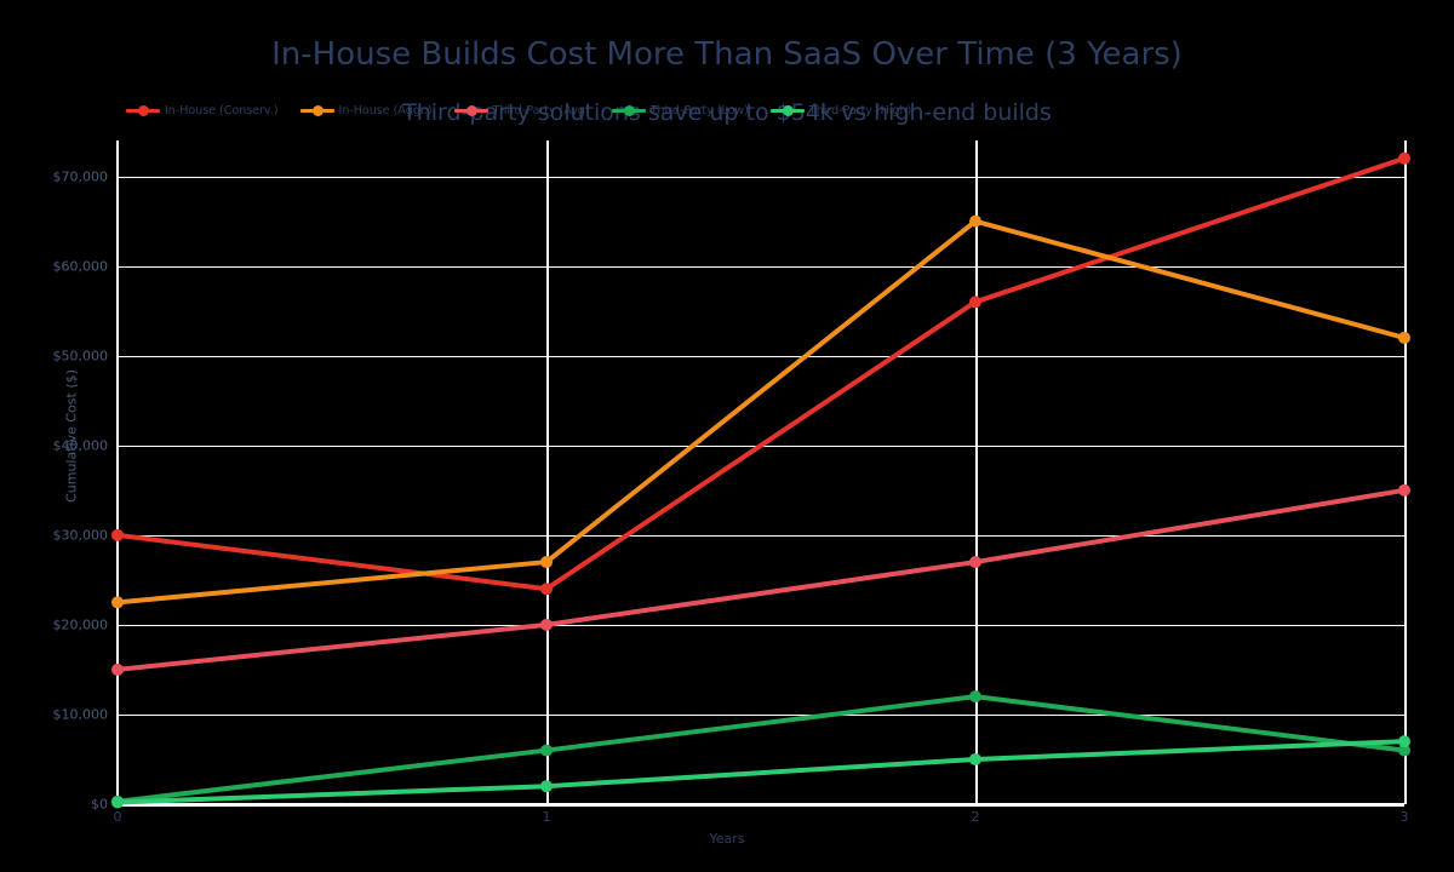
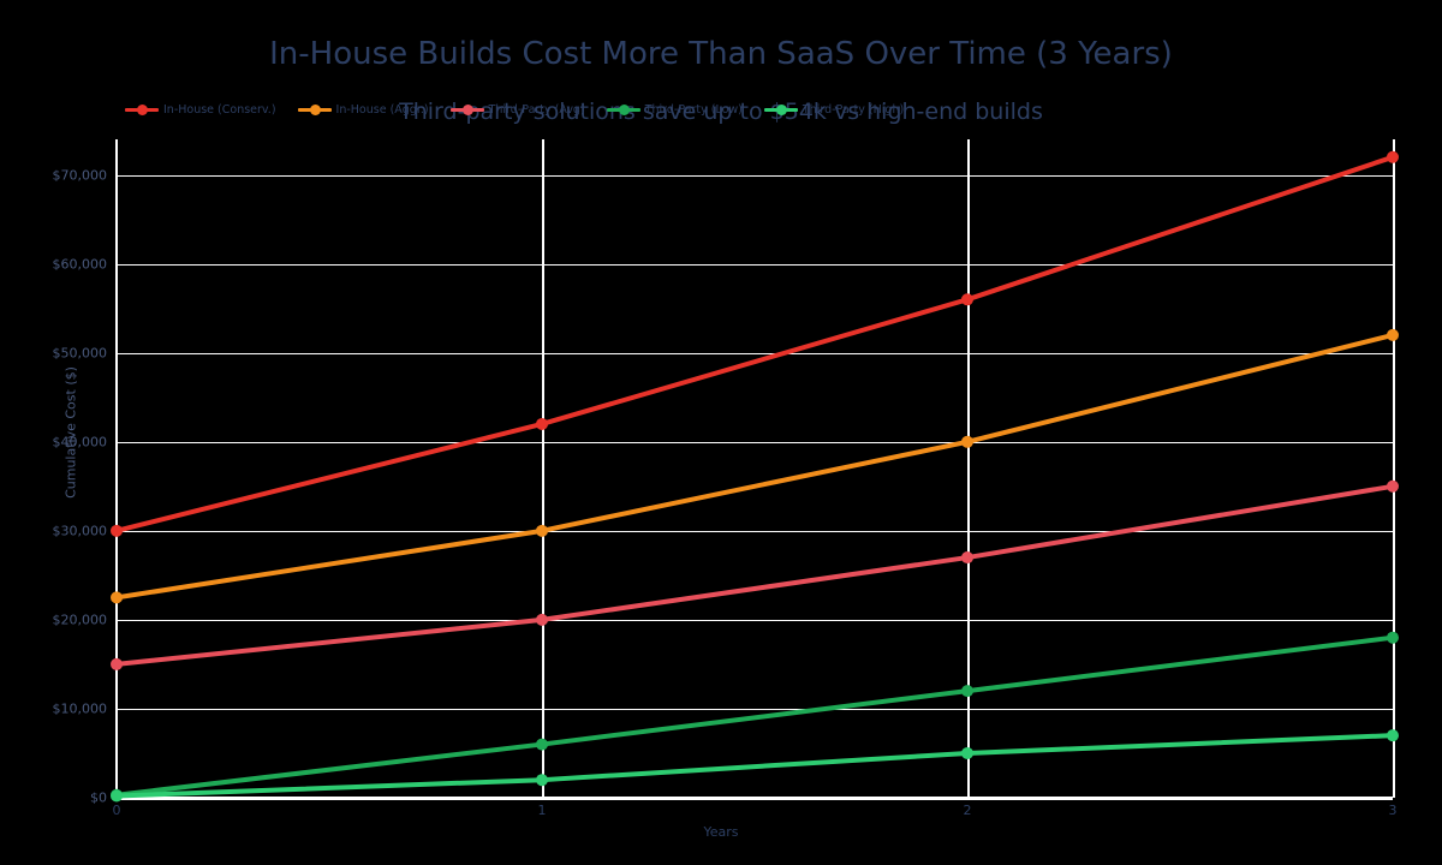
In-House (Conserv.)/1: $24000 -> $42000
In-House (Aggr.)/1: $27000 -> $30000
In-House (Aggr.)/2: $65000 -> $40000
Third-Party (Low)/3: $6000 -> $18000
